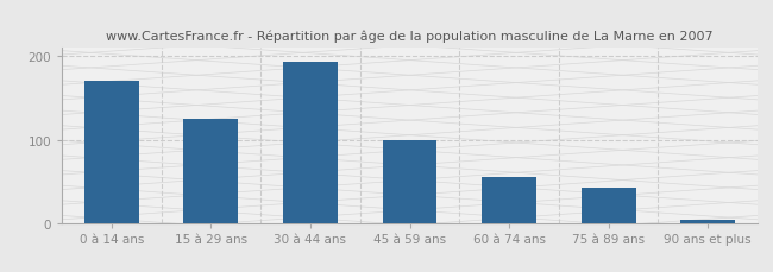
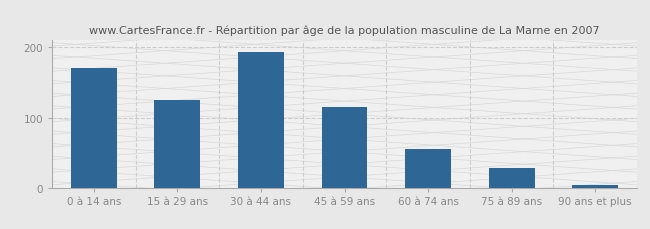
45 à 59 ans: 100 -> 115
75 à 89 ans: 42 -> 28
